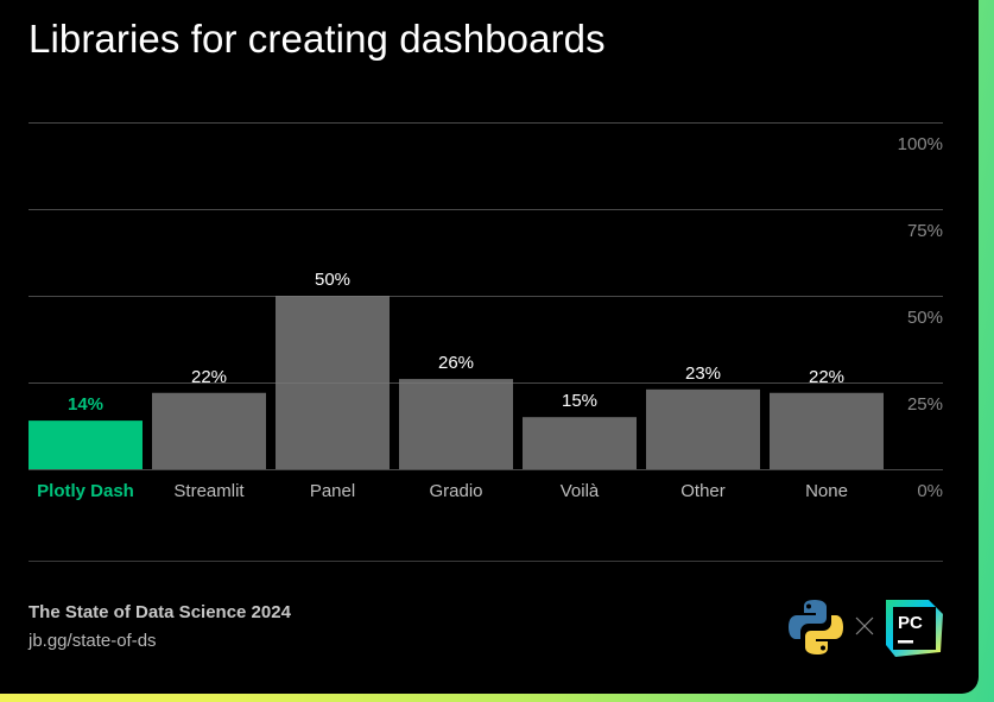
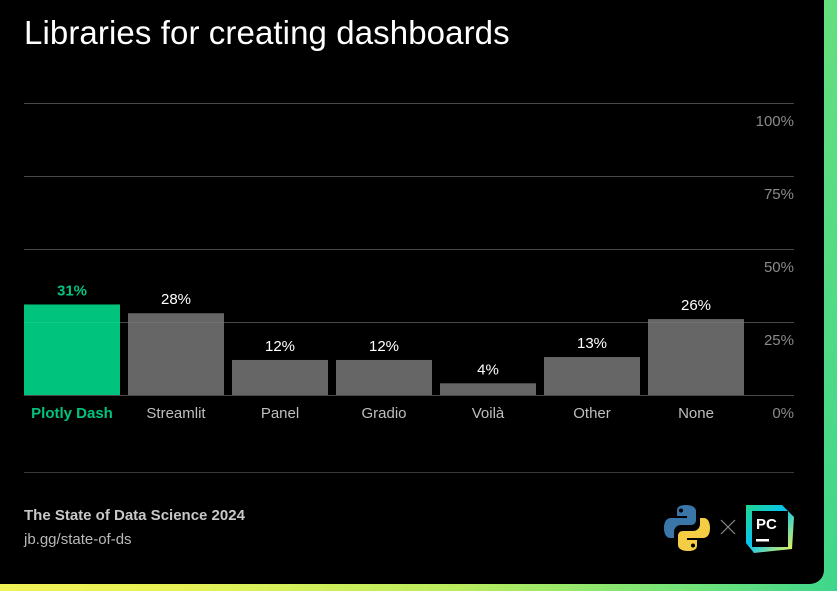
Plotly Dash: 14% -> 31%
Streamlit: 22% -> 28%
Panel: 50% -> 12%
Gradio: 26% -> 12%
Voilà: 15% -> 4%
Other: 23% -> 13%
None: 22% -> 26%
